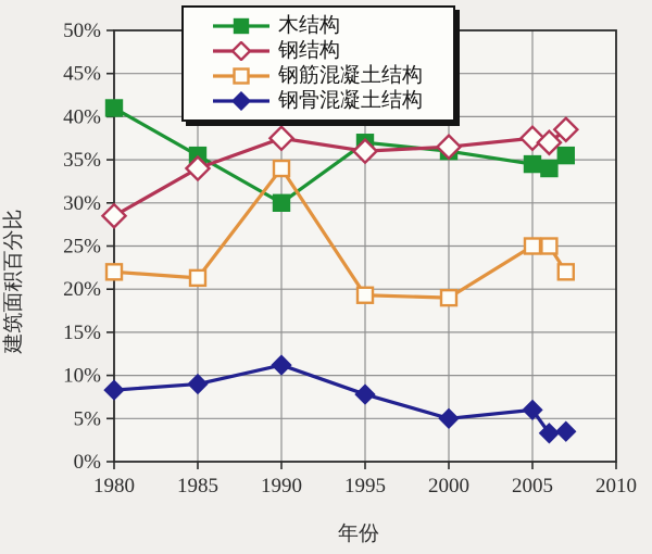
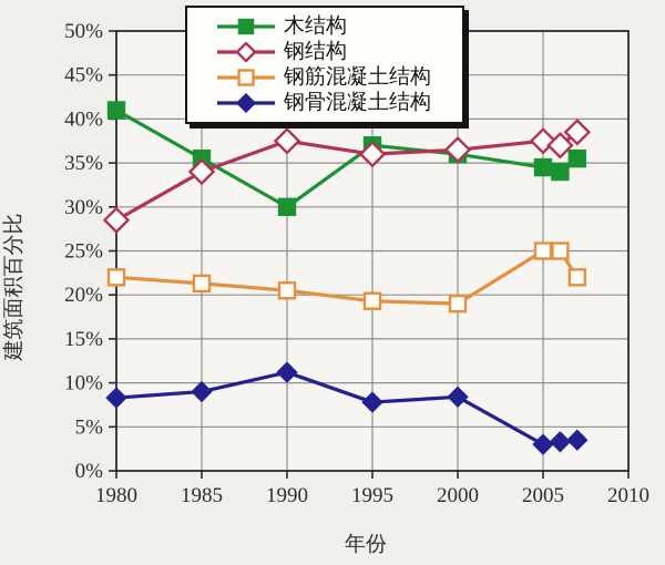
钢筋混凝土结构/1990: 34% -> 20%
钢骨混凝土结构/2000: 5% -> 8%
钢骨混凝土结构/2005: 6% -> 3%
